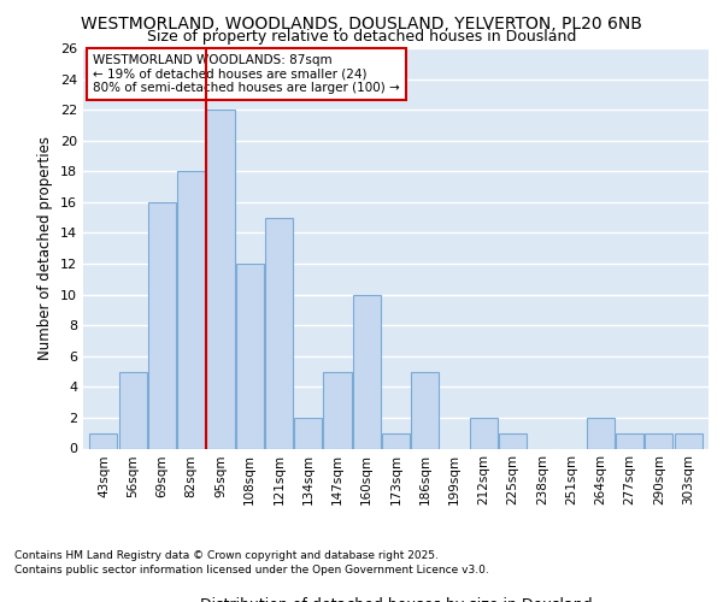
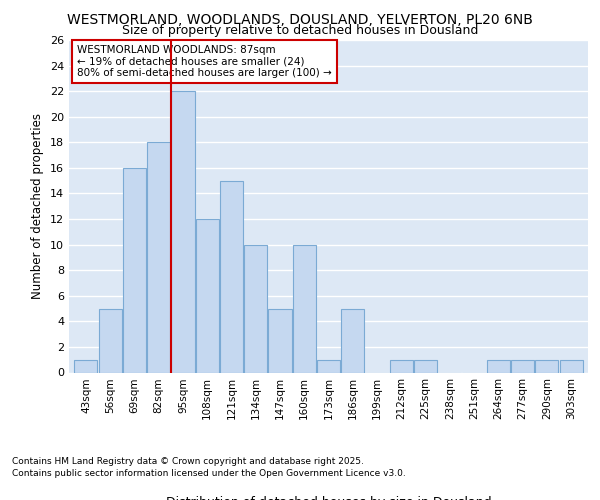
134sqm: 2 -> 10
212sqm: 2 -> 1
264sqm: 2 -> 1
